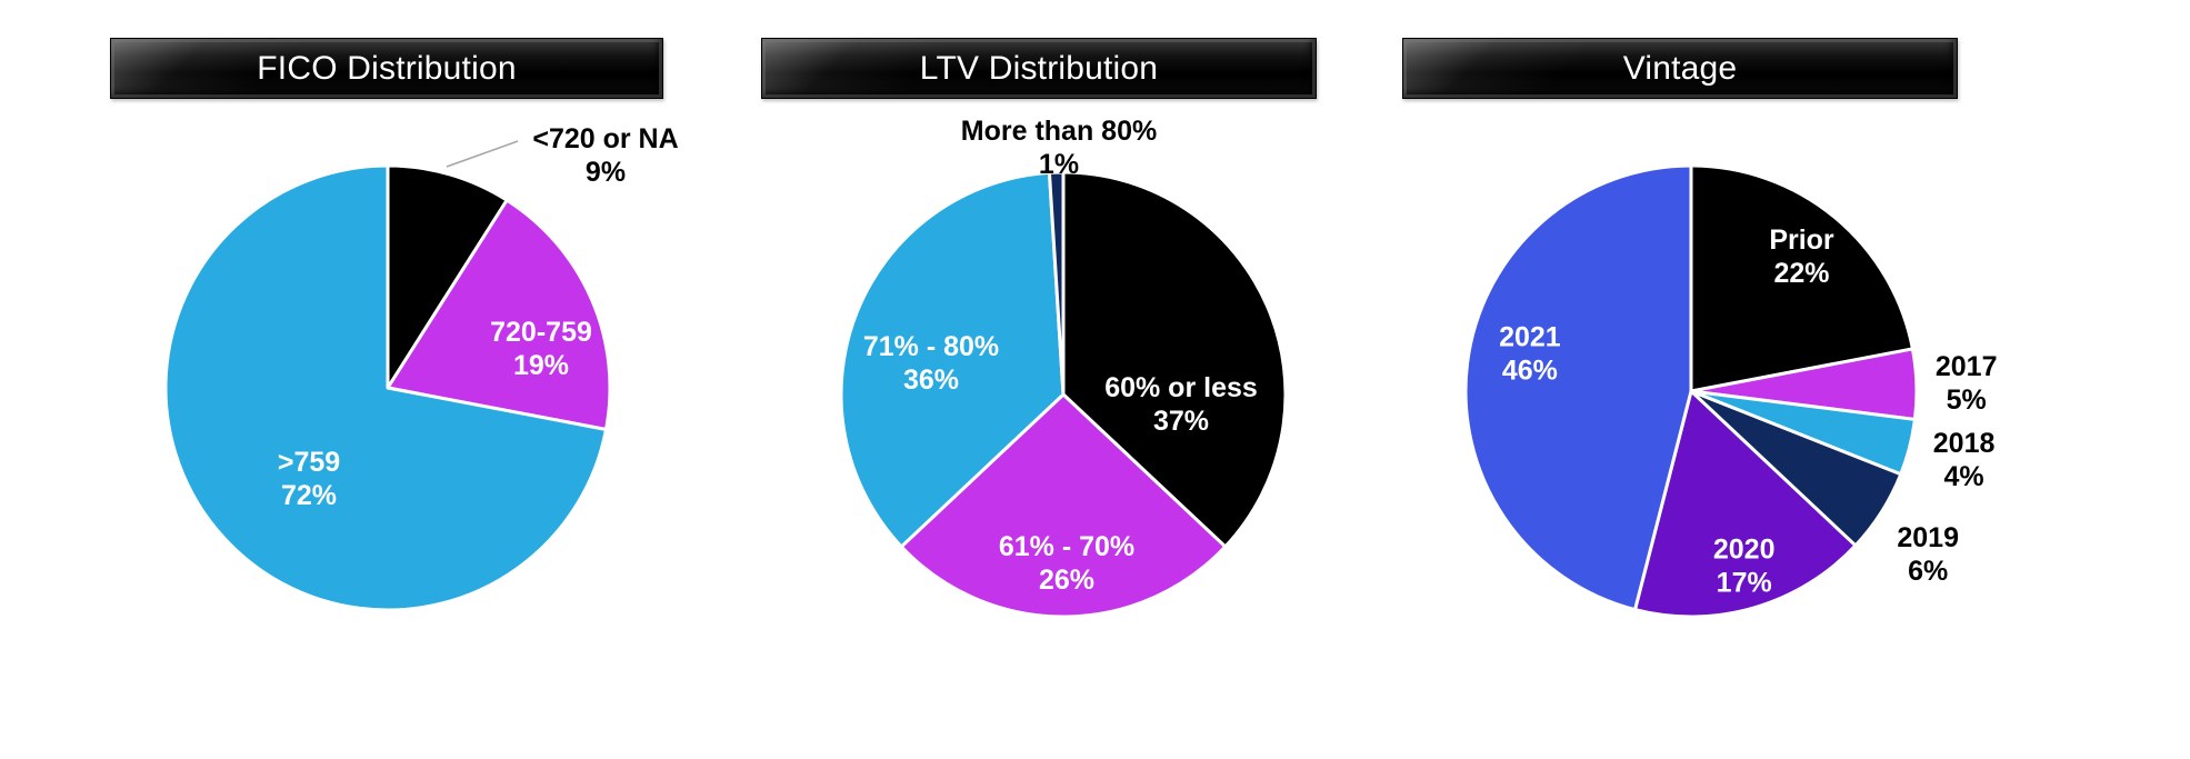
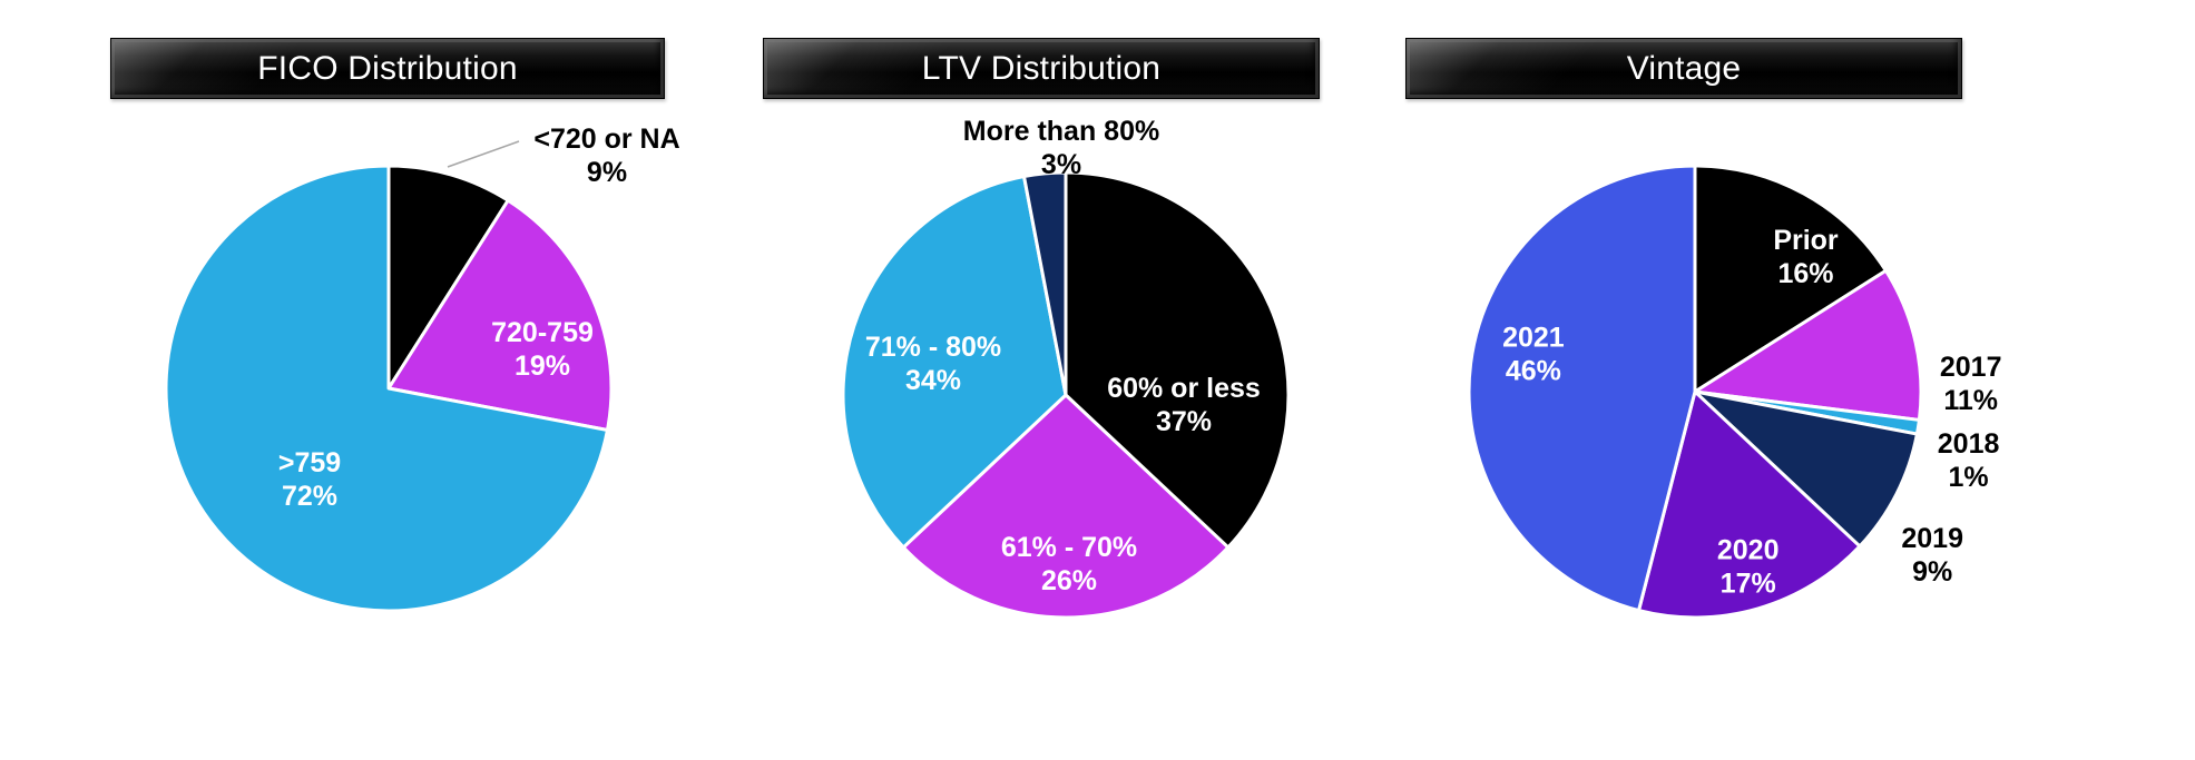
LTV Distribution/71% - 80%: 36% -> 34%
LTV Distribution/More than 80%: 1% -> 3%
Vintage/Prior: 22% -> 16%
Vintage/2017: 5% -> 11%
Vintage/2018: 4% -> 1%
Vintage/2019: 6% -> 9%
